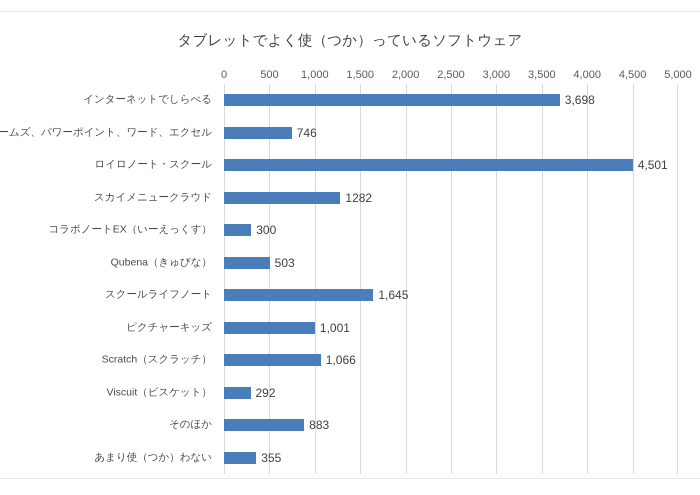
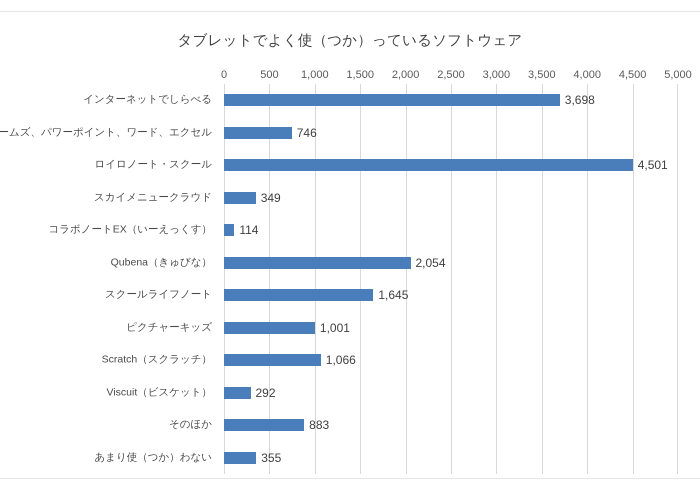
スカイメニュークラウド: 1282 -> 349
コラボノートEX（いーえっくす）: 300 -> 114
Qubena（きゅびな）: 503 -> 2,054
